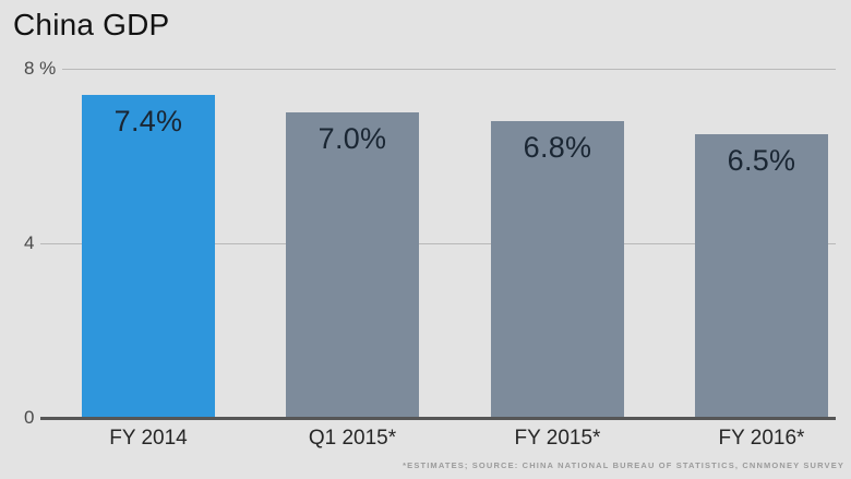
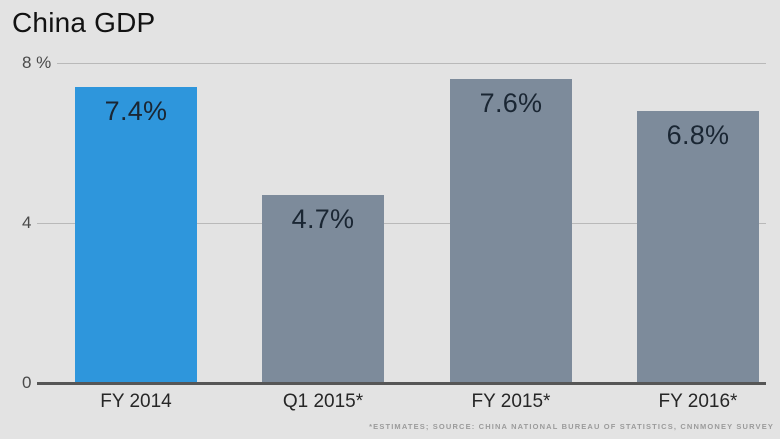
Q1 2015*: 7.0% -> 4.7%
FY 2015*: 6.8% -> 7.6%
FY 2016*: 6.5% -> 6.8%
